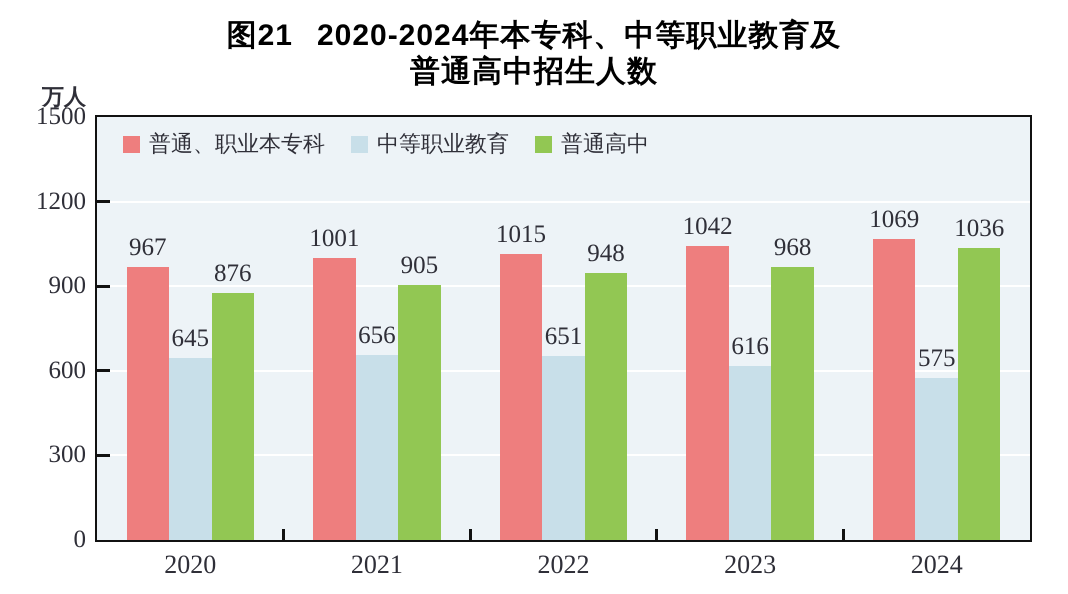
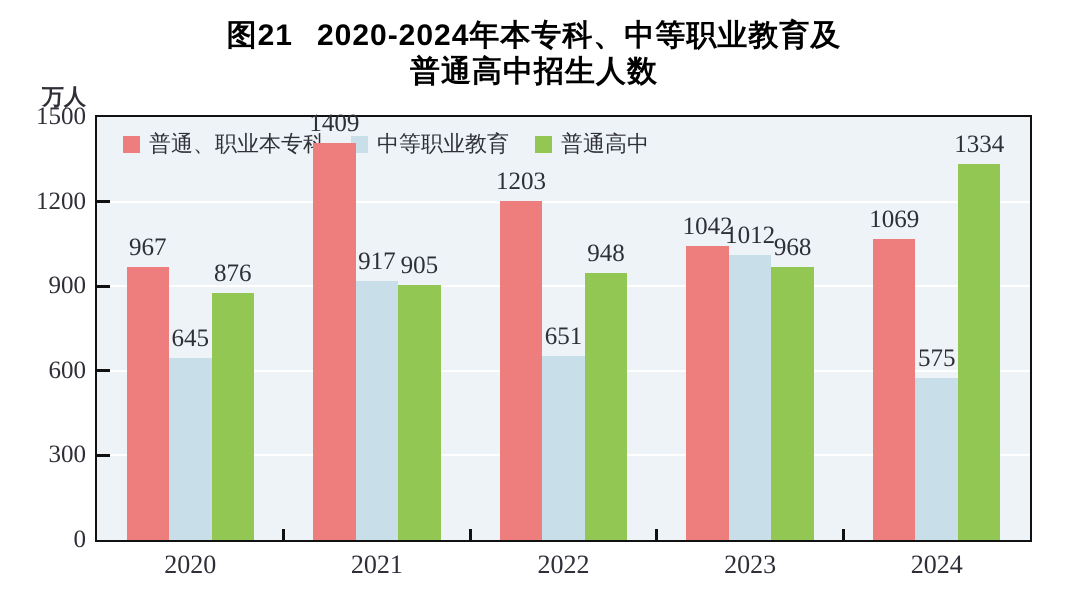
普通、职业本专科/2021: 1001 -> 1409
中等职业教育/2021: 656 -> 917
普通、职业本专科/2022: 1015 -> 1203
中等职业教育/2023: 616 -> 1012
普通高中/2024: 1036 -> 1334
